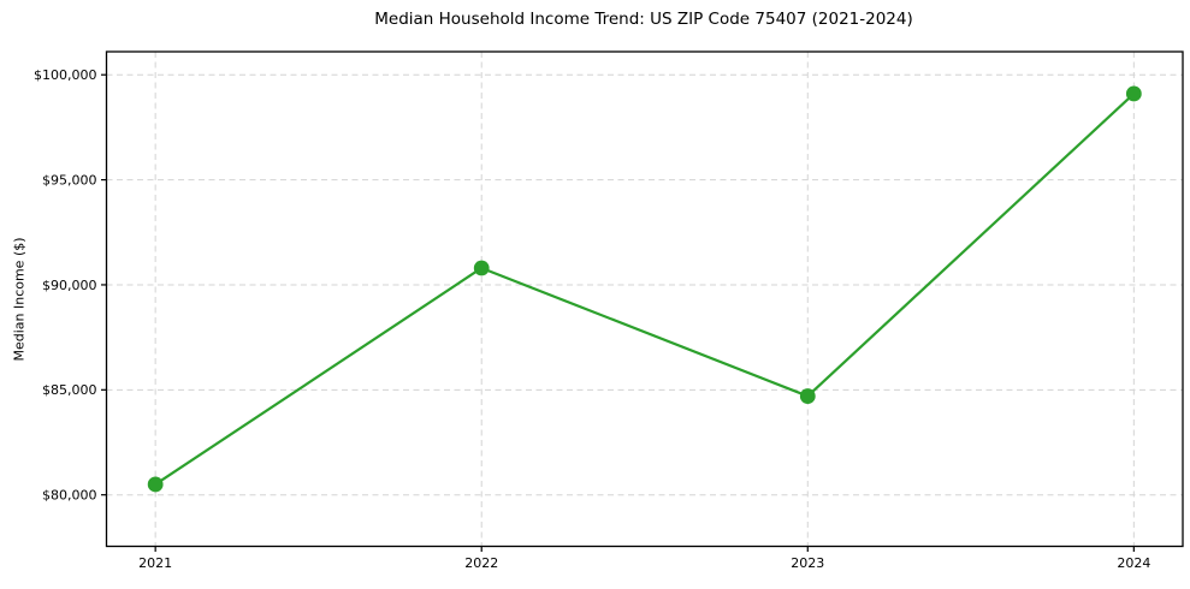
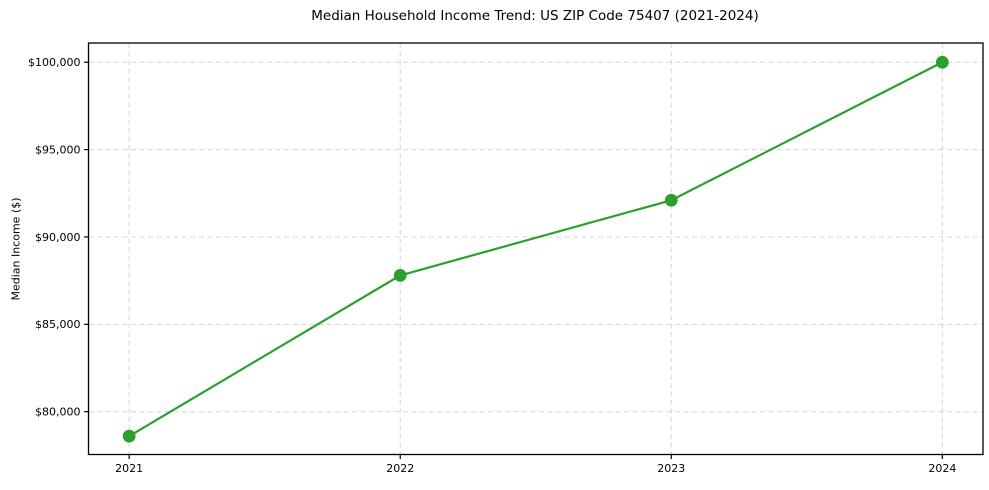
2021: $80500 -> $78600
2022: $90800 -> $87800
2023: $84700 -> $92100
2024: $99100 -> $100000
